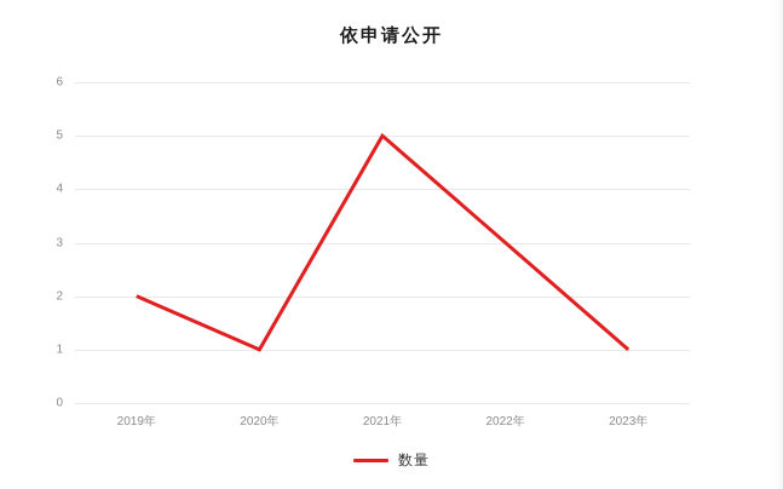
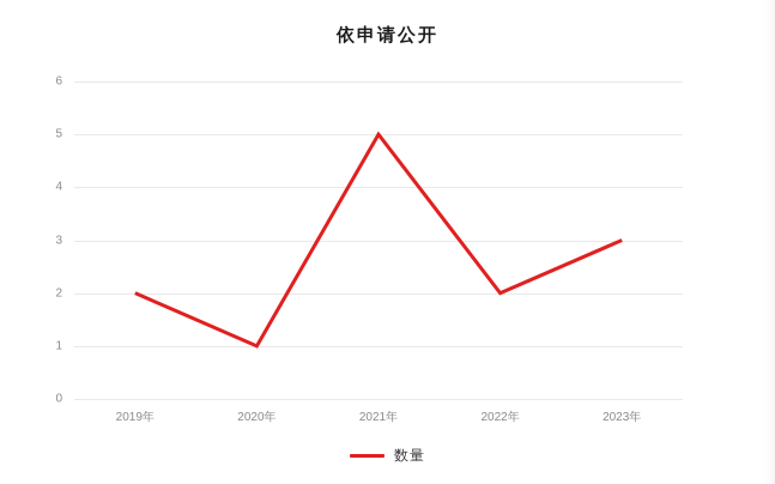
2022年: 3 -> 2
2023年: 1 -> 3
